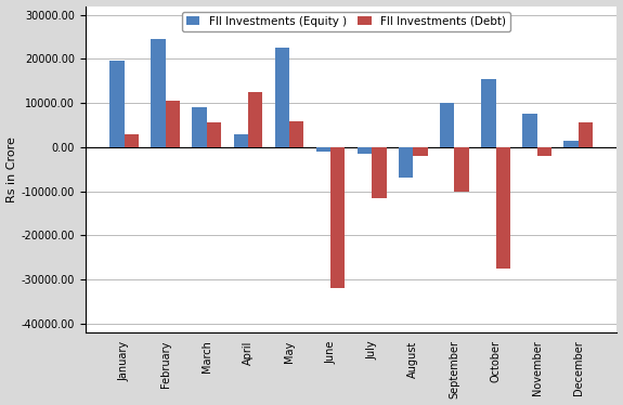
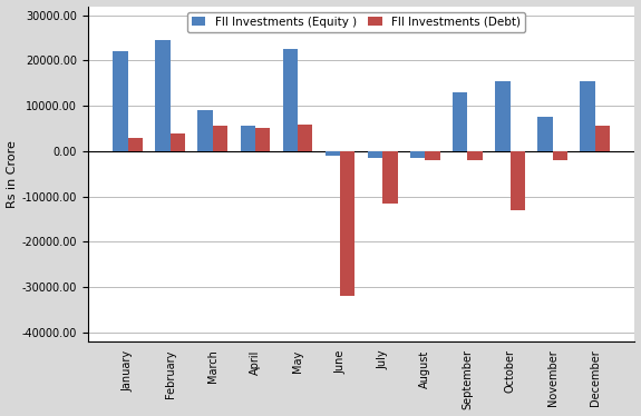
FII Investments (Equity )/January: 19500 -> 22000
FII Investments (Debt)/February: 10500 -> 3800
FII Investments (Equity )/April: 3000 -> 5500
FII Investments (Debt)/April: 12500 -> 5000
FII Investments (Equity )/August: -7000 -> -1500
FII Investments (Equity )/September: 10000 -> 13000
FII Investments (Debt)/September: -10000 -> -2000
FII Investments (Debt)/October: -27500 -> -13000
FII Investments (Equity )/December: 1500 -> 15500
